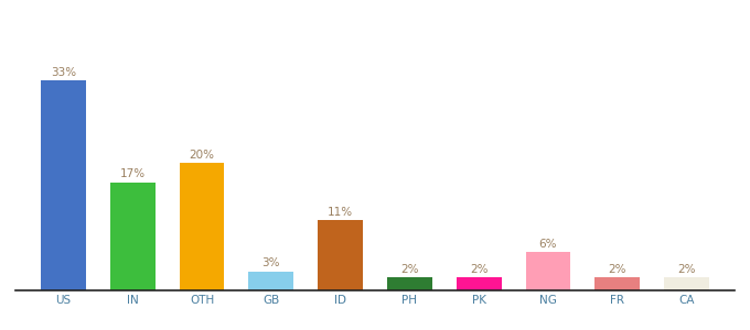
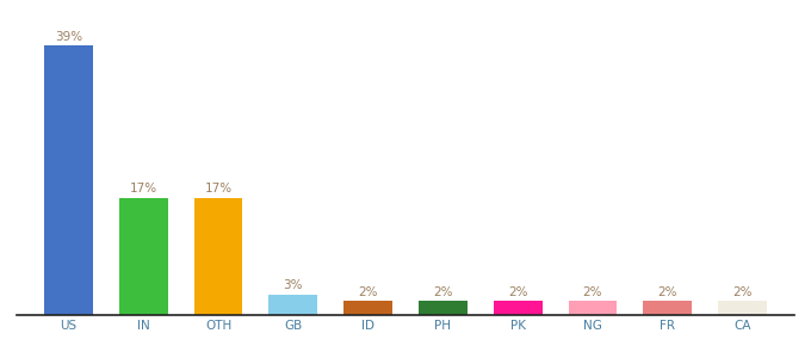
US: 33% -> 39%
OTH: 20% -> 17%
ID: 11% -> 2%
NG: 6% -> 2%
